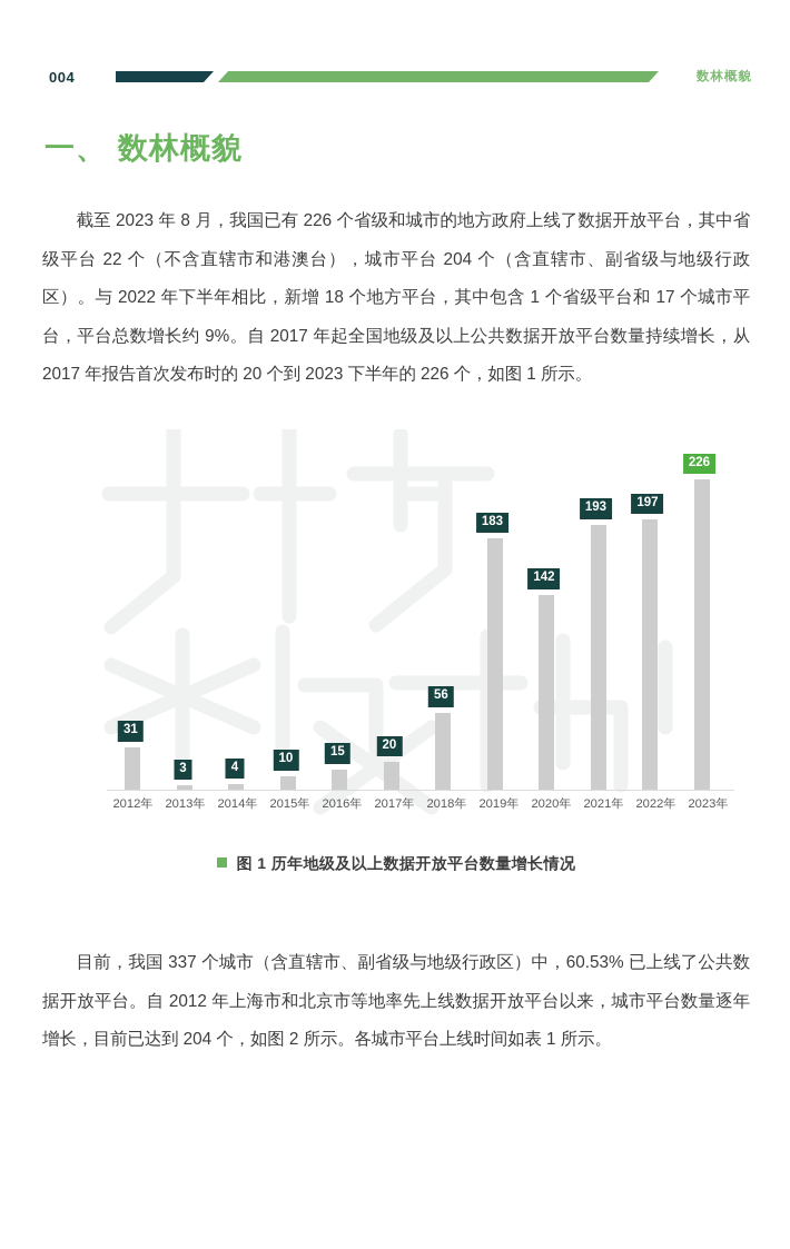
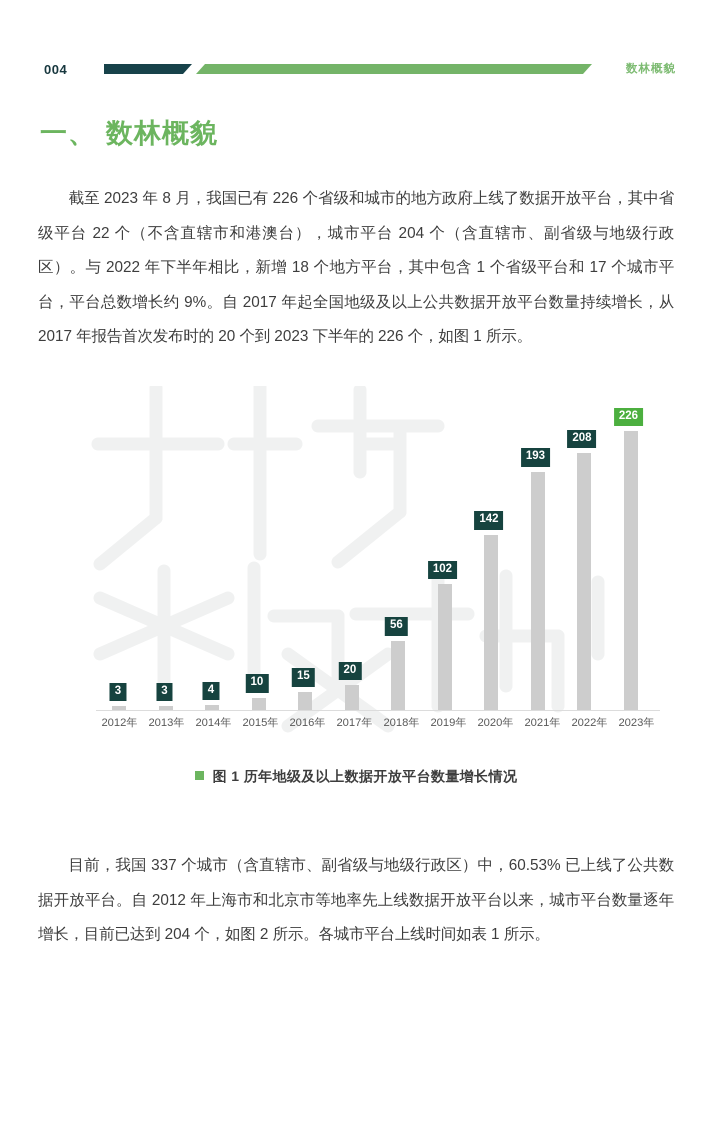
2012年: 31 -> 3
2019年: 183 -> 102
2022年: 197 -> 208
